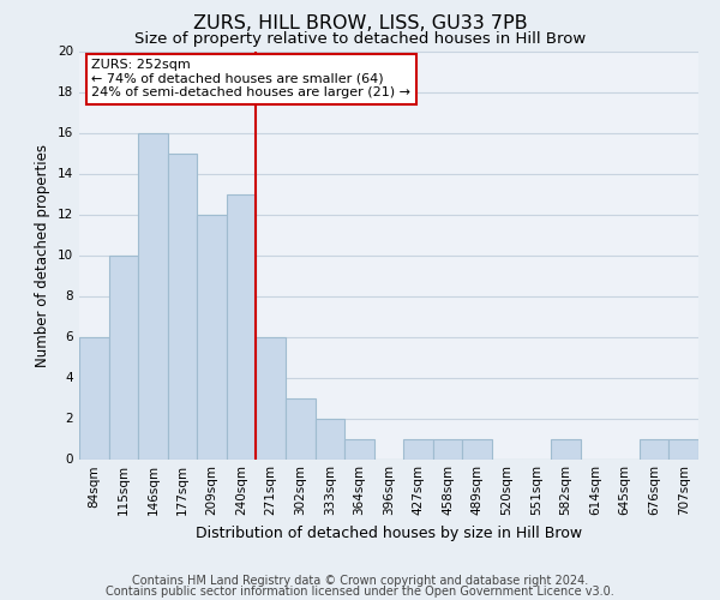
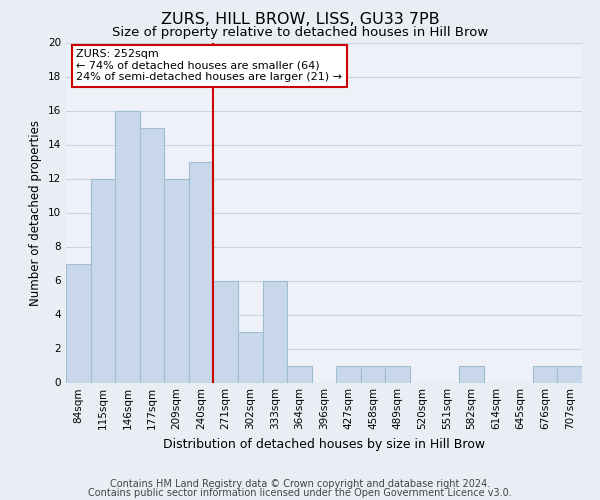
84sqm: 6 -> 7
115sqm: 10 -> 12
333sqm: 2 -> 6
